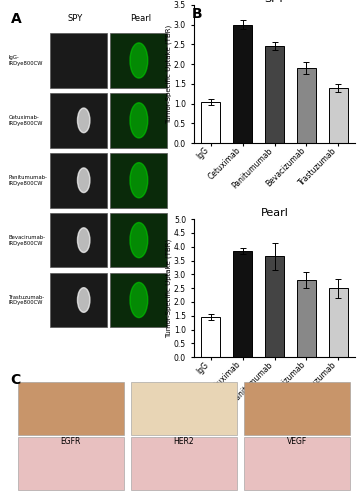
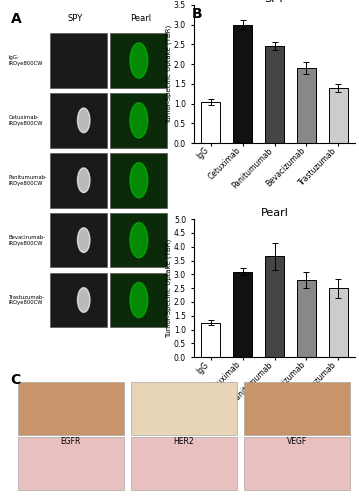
Pearl/IgG: 1.45 -> 1.25
Pearl/Cetuximab: 3.85 -> 3.10
